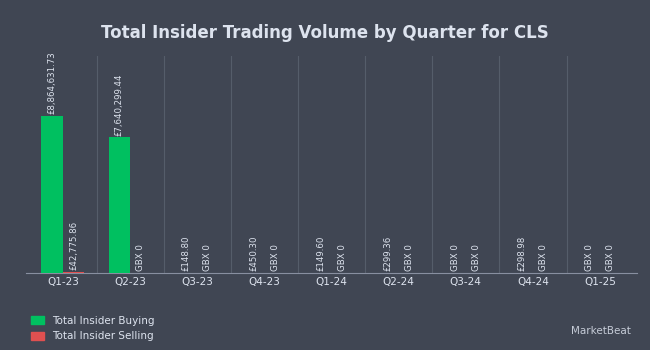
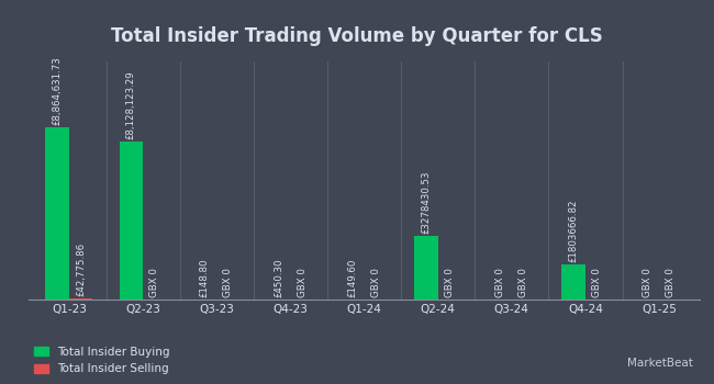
Total Insider Buying/Q2-23: £7,640,299.44 -> £8,128,123.29
Total Insider Buying/Q2-24: £299.36 -> £3278430.53
Total Insider Buying/Q4-24: £298.98 -> £1803666.82
